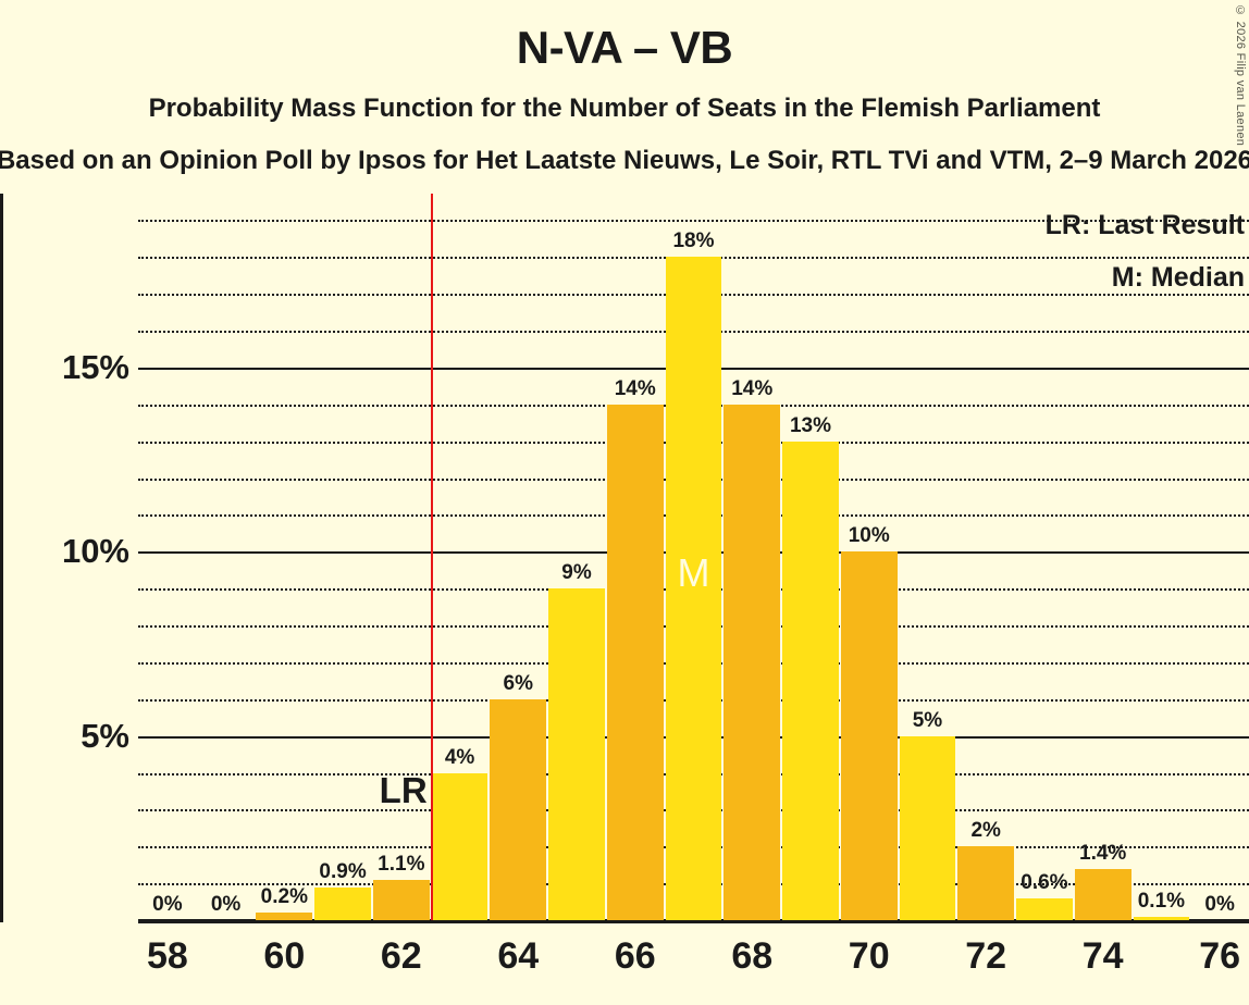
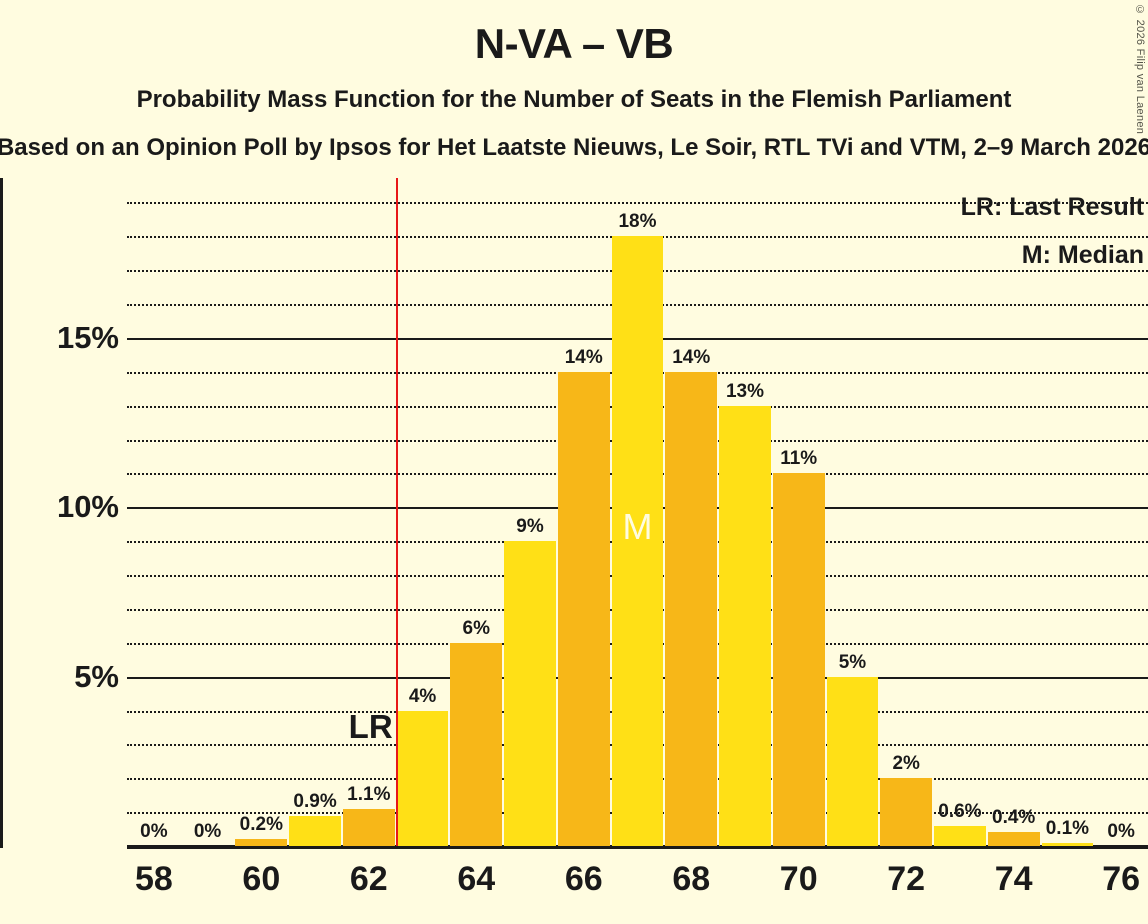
70: 10% -> 11%
74: 1.4% -> 0.4%
